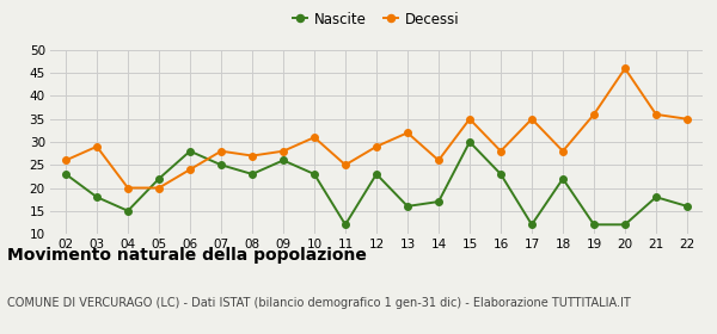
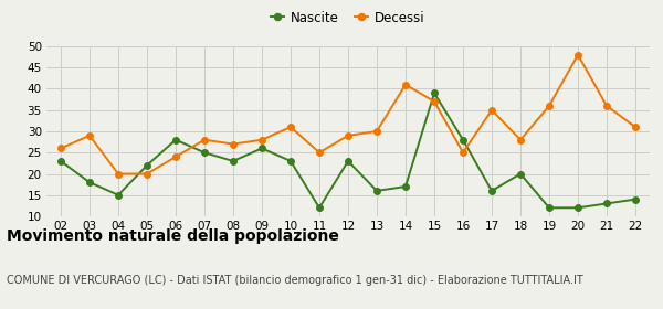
Decessi/13: 32 -> 30
Decessi/14: 26 -> 41
Nascite/15: 30 -> 39
Decessi/15: 35 -> 37
Nascite/16: 23 -> 28
Decessi/16: 28 -> 25
Nascite/17: 12 -> 16
Nascite/18: 22 -> 20
Decessi/20: 46 -> 48
Nascite/21: 18 -> 13
Nascite/22: 16 -> 14
Decessi/22: 35 -> 31
